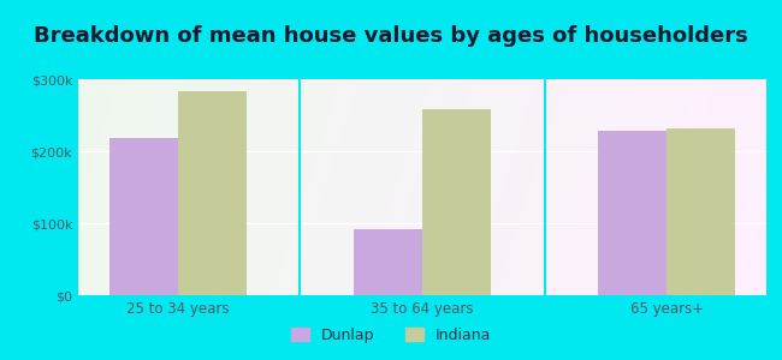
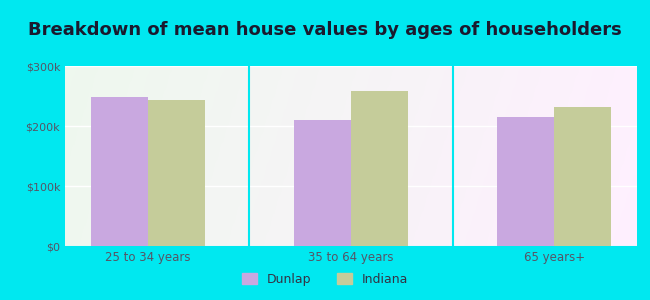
Dunlap/25 to 34 years: $218k -> $248k
Indiana/25 to 34 years: $284k -> $243k
Dunlap/35 to 64 years: $92k -> $210k
Dunlap/65 years+: $228k -> $215k
